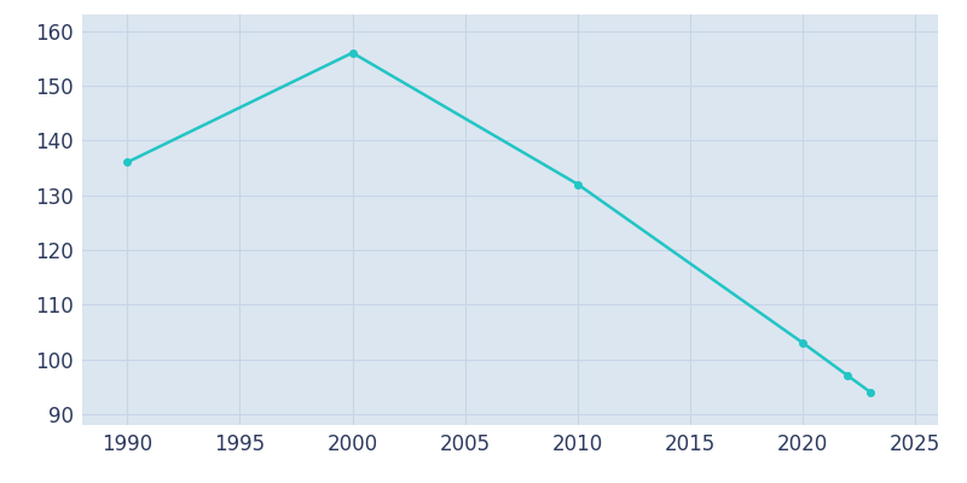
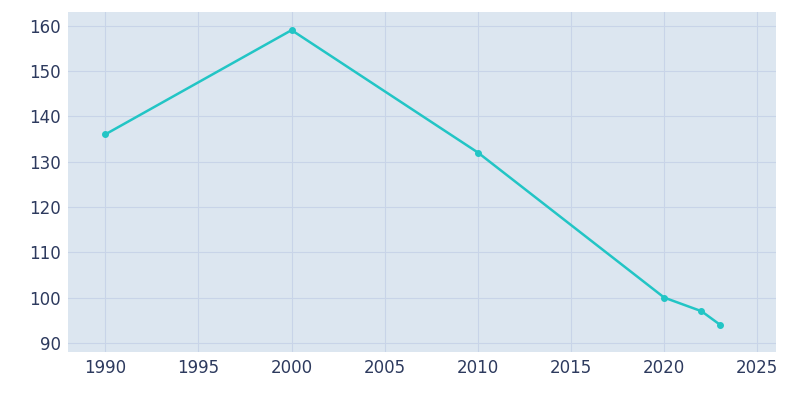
2000: 156 -> 159
2020: 103 -> 100
